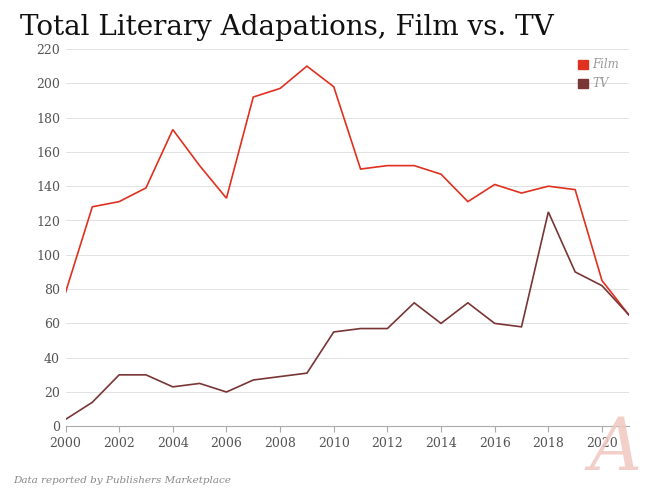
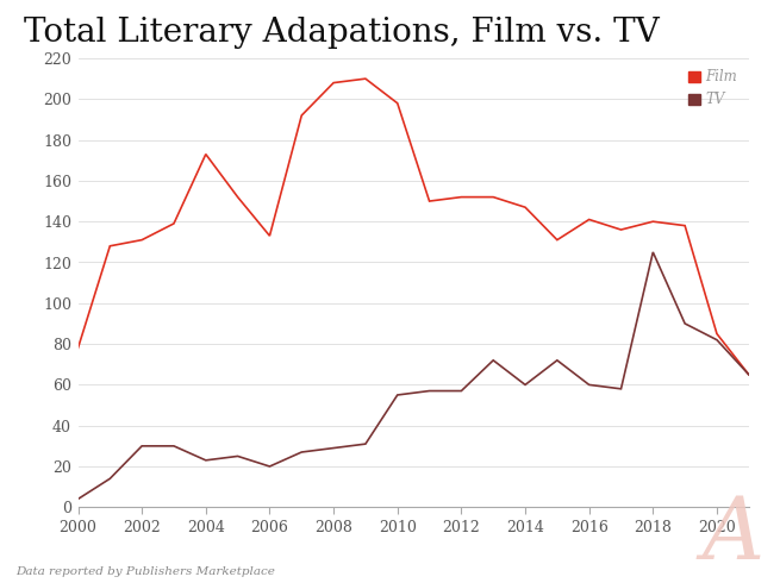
Film/2008: 197 -> 208
